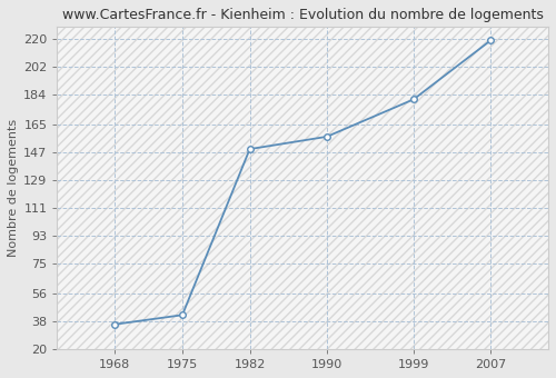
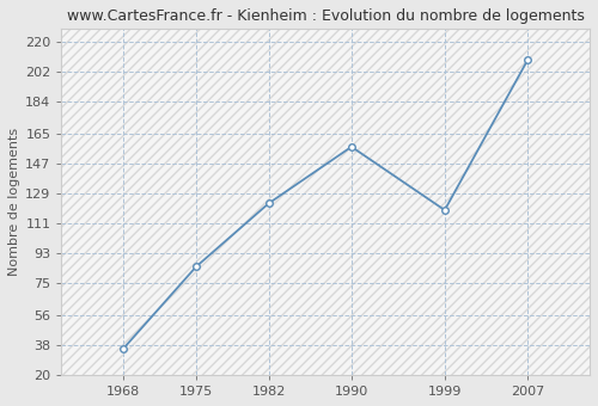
1975: 42 -> 85
1982: 149 -> 123
1999: 181 -> 119
2007: 219 -> 209
